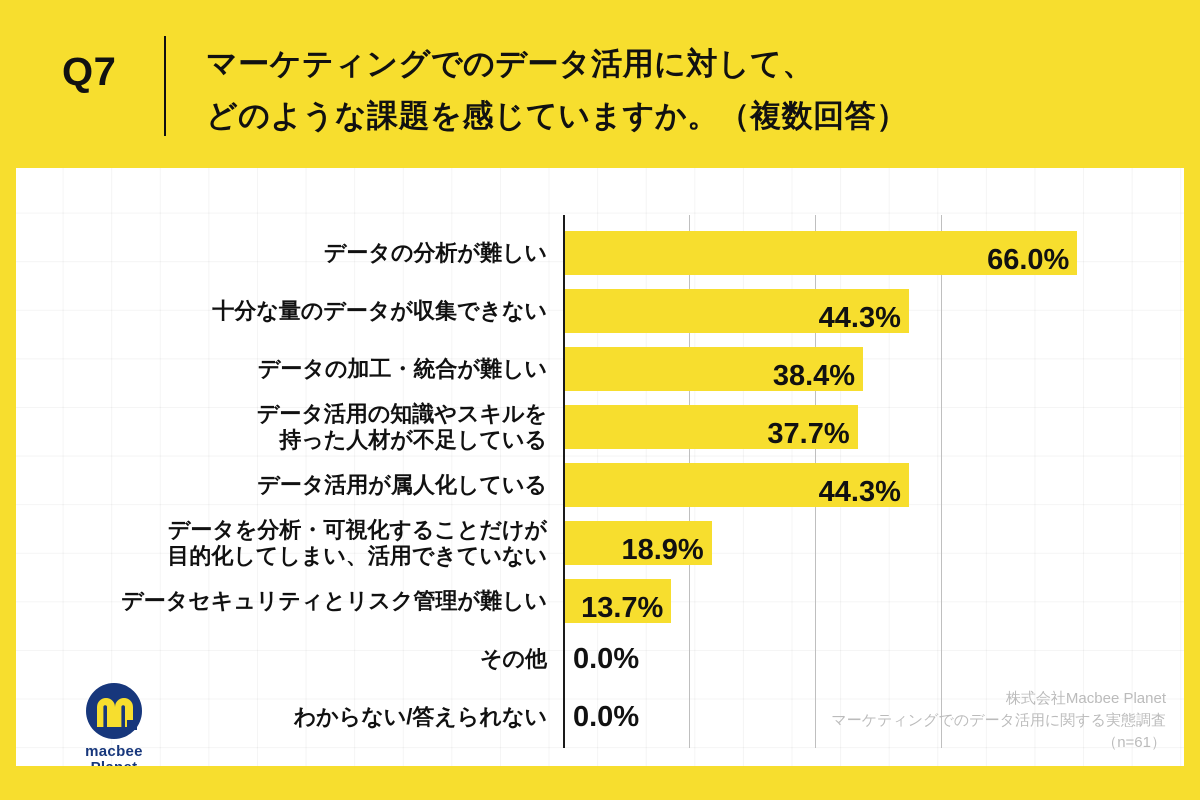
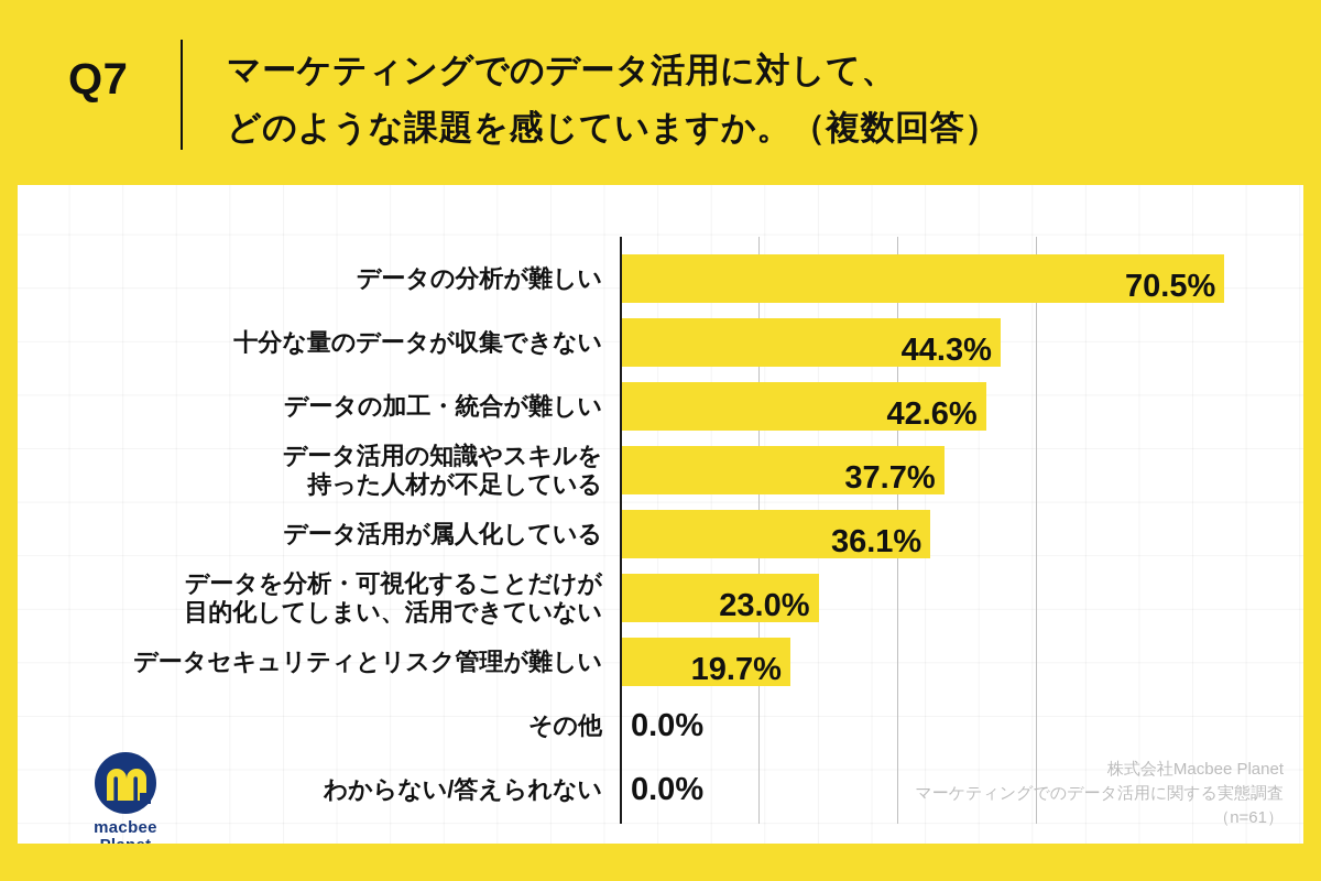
データの分析が難しい: 66.0% -> 70.5%
データの加工・統合が難しい: 38.4% -> 42.6%
データ活用が属人化している: 44.3% -> 36.1%
データを分析・可視化することだけが 目的化してしまい、活用できていない: 18.9% -> 23.0%
データセキュリティとリスク管理が難しい: 13.7% -> 19.7%
